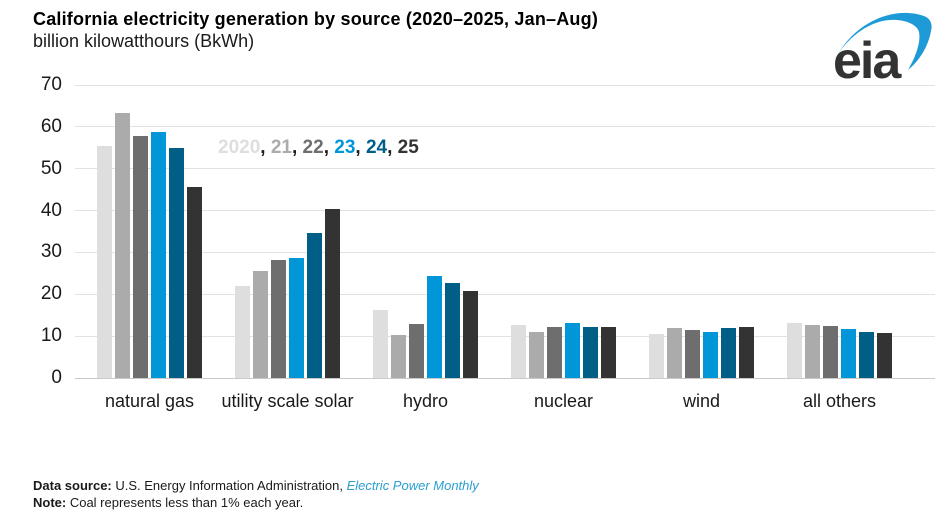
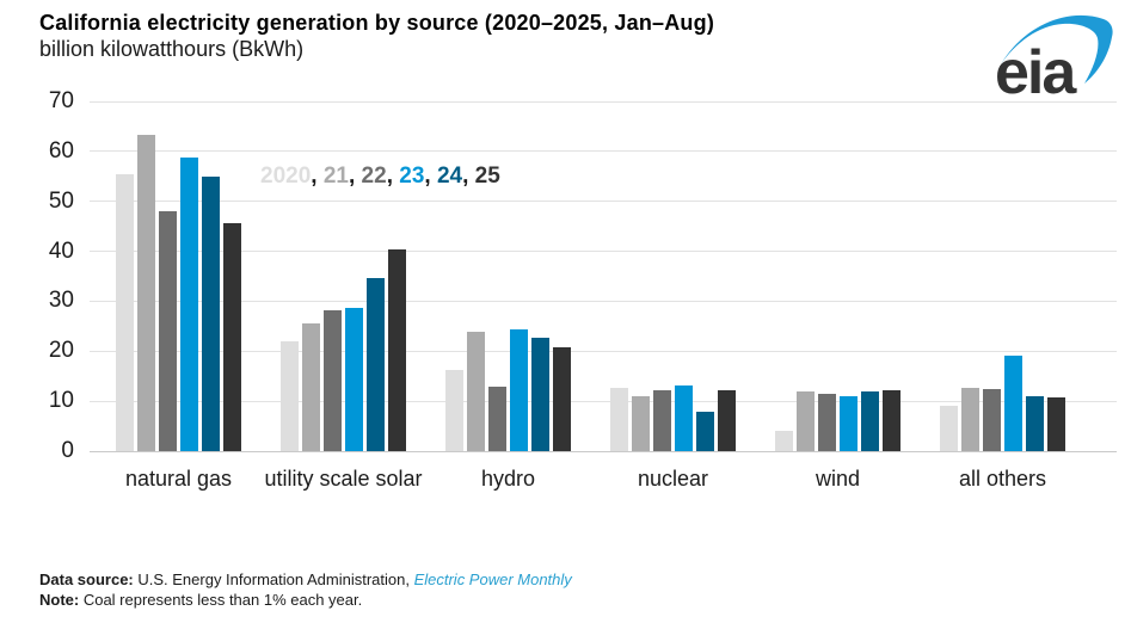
22/natural gas: 58 -> 48
21/hydro: 10 -> 24
24/nuclear: 12 -> 8
2020/wind: 11 -> 4
2020/all others: 13 -> 9
23/all others: 12 -> 19
